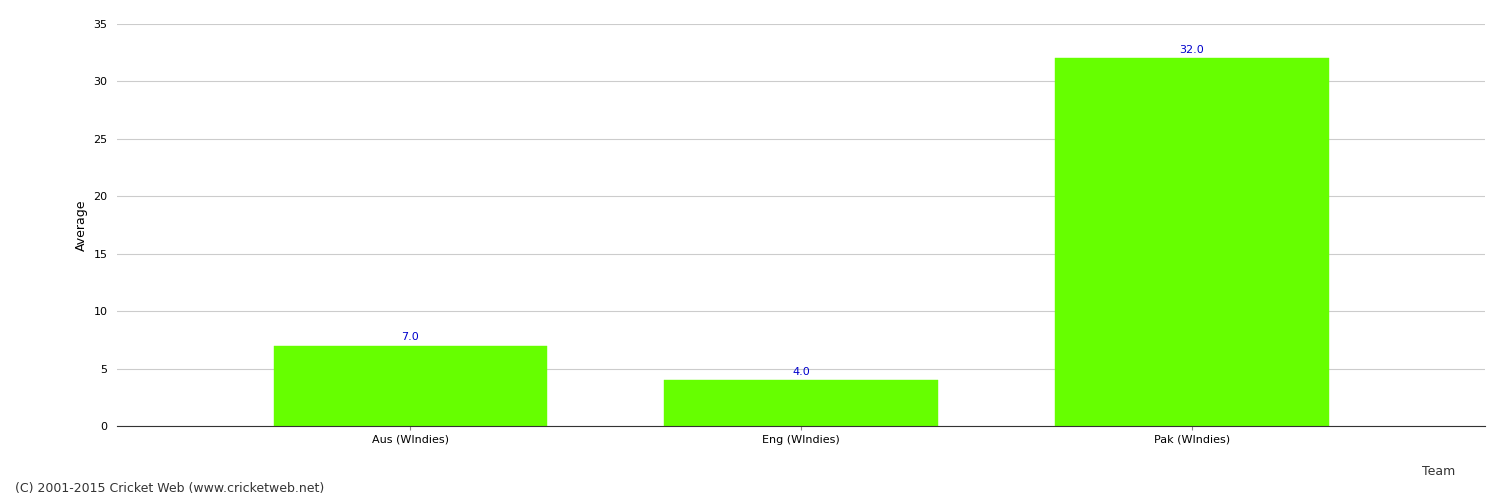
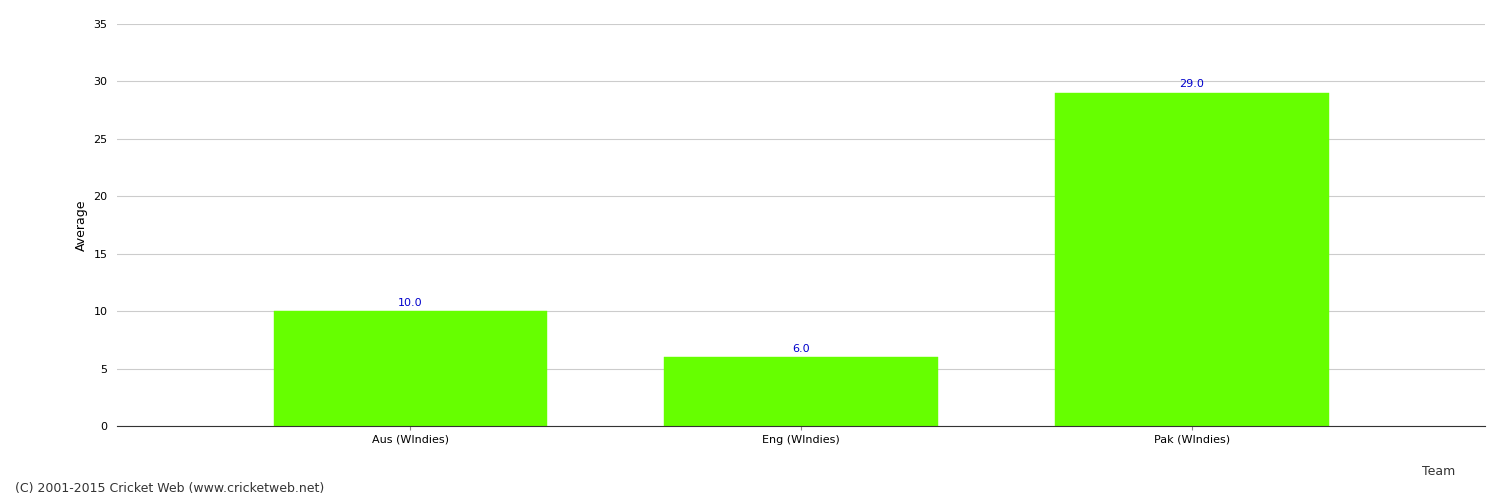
Aus (WIndies): 7.0 -> 10.0
Eng (WIndies): 4.0 -> 6.0
Pak (WIndies): 32.0 -> 29.0
